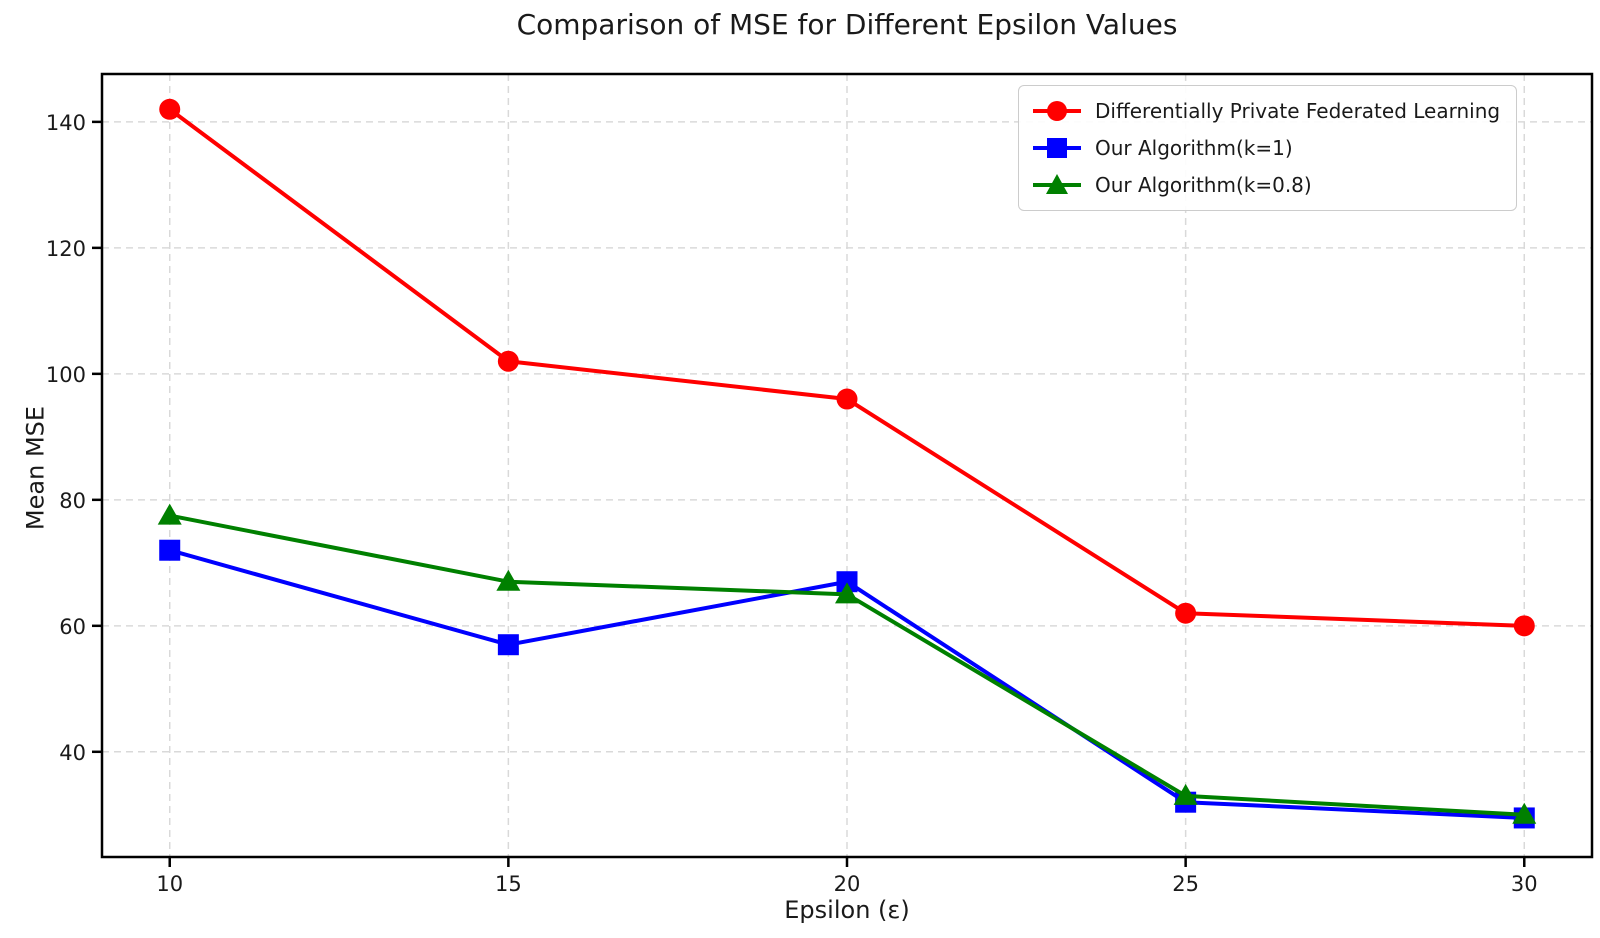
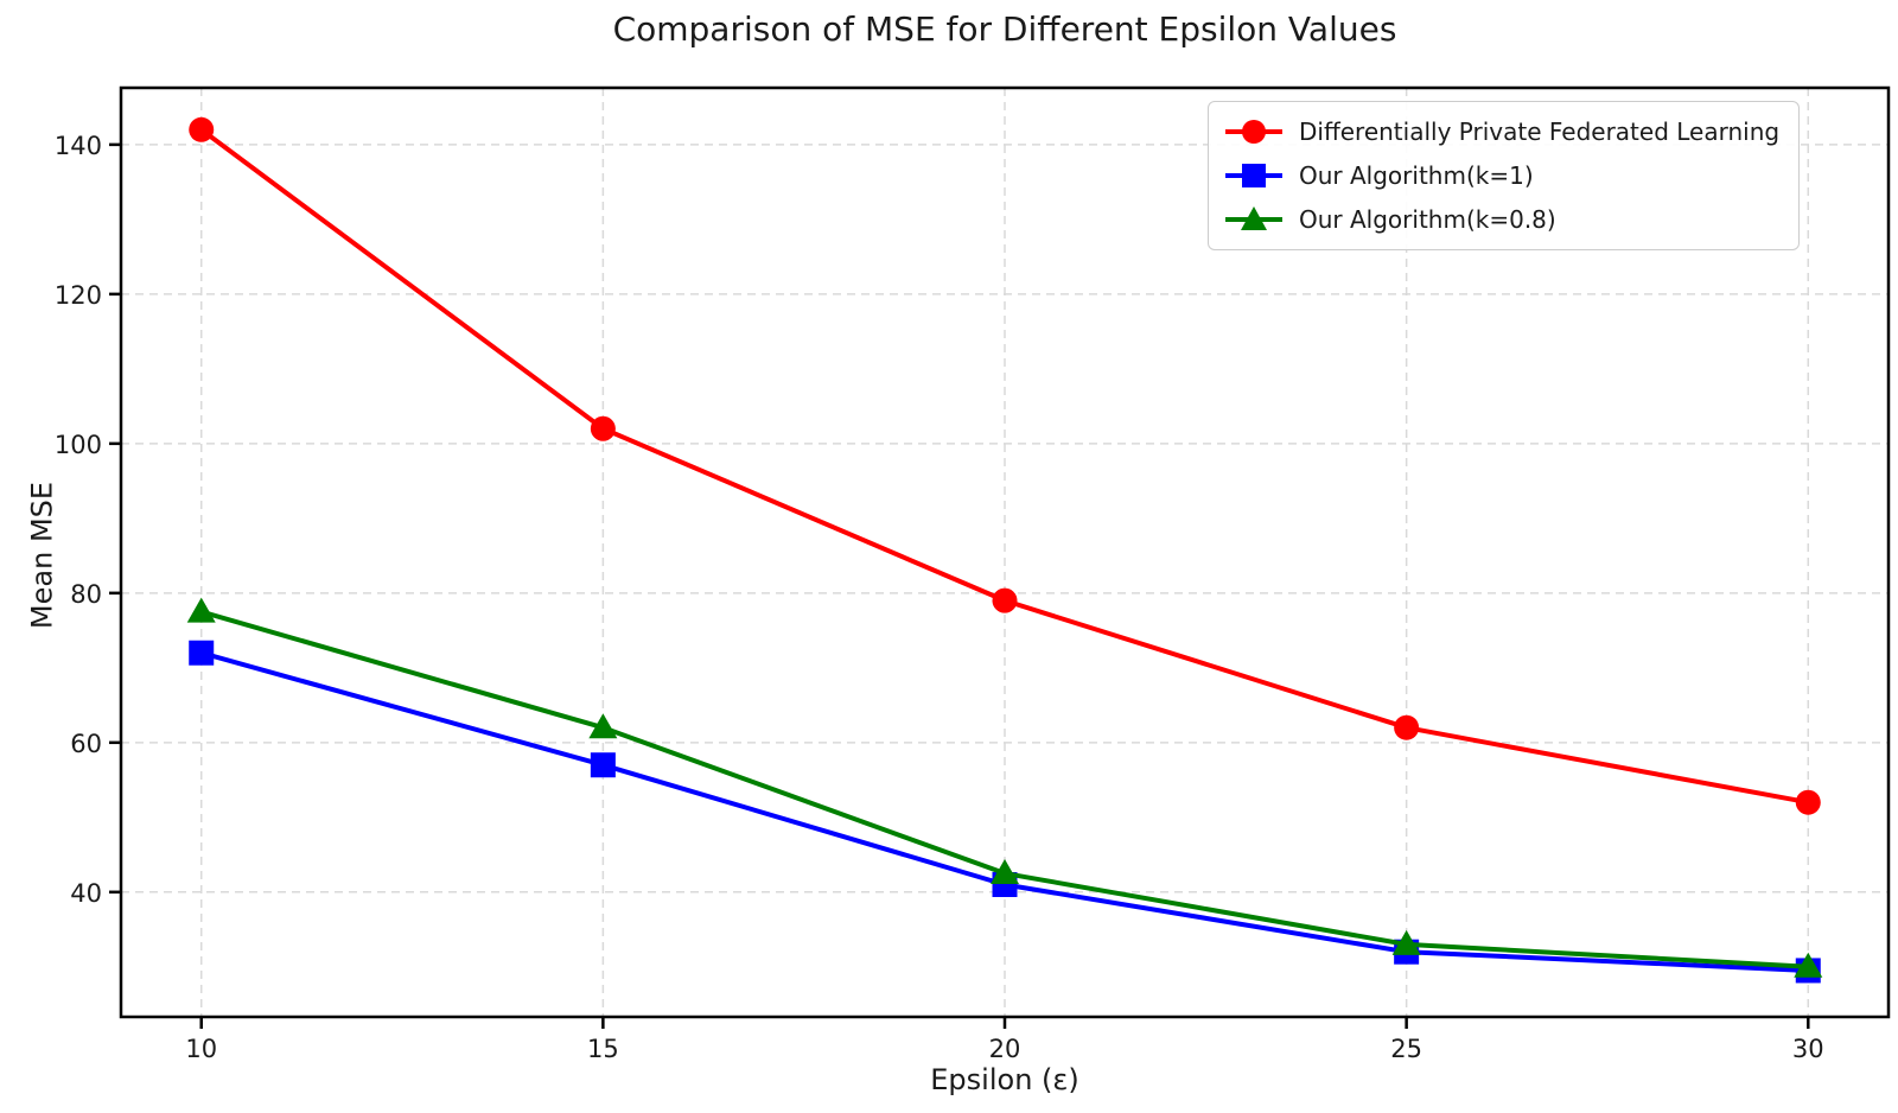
Our Algorithm(k=0.8)/15: 67 -> 62
Differentially Private Federated Learning/20: 96 -> 79
Our Algorithm(k=1)/20: 67 -> 41
Our Algorithm(k=0.8)/20: 65 -> 42
Differentially Private Federated Learning/30: 60 -> 52
